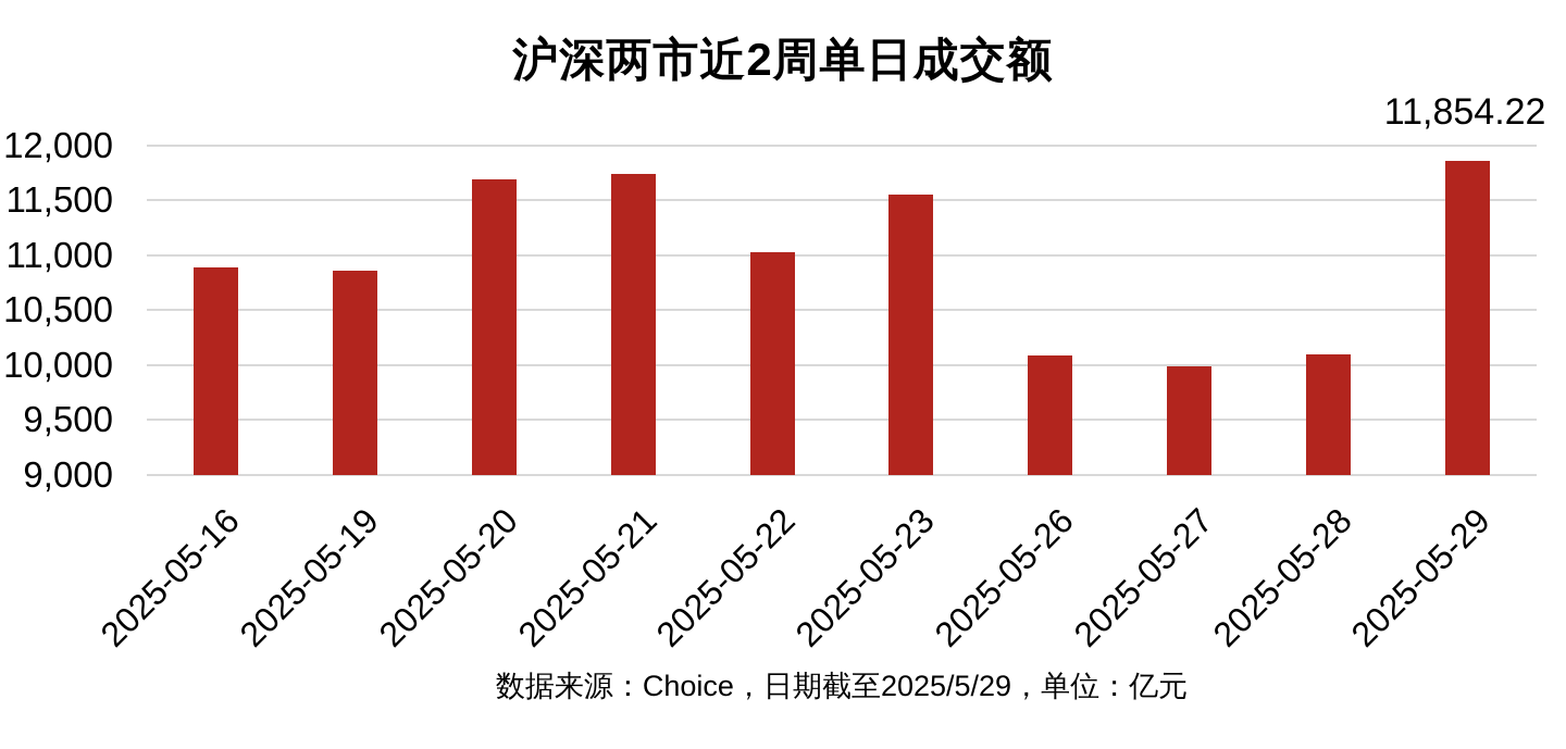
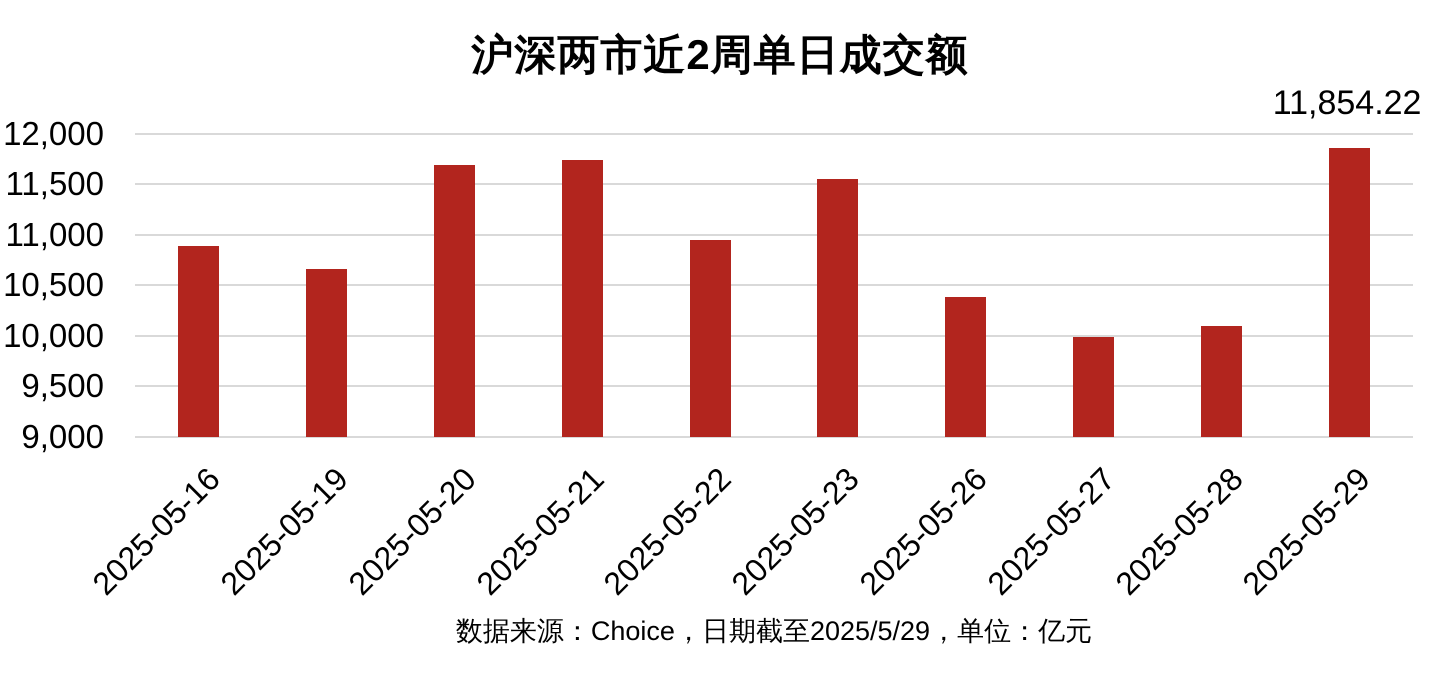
2025-05-19: 10860 -> 10660
2025-05-22: 11020 -> 10950
2025-05-26: 10090 -> 10380
